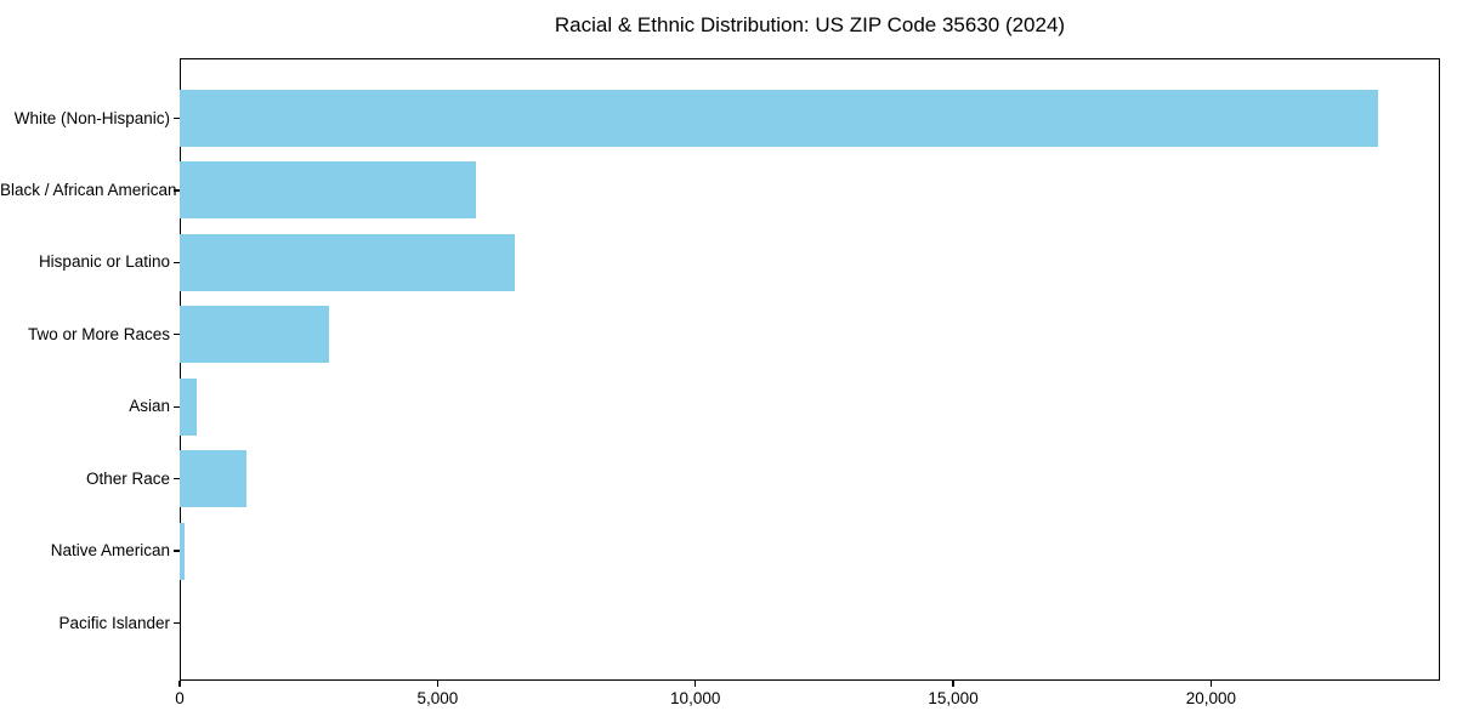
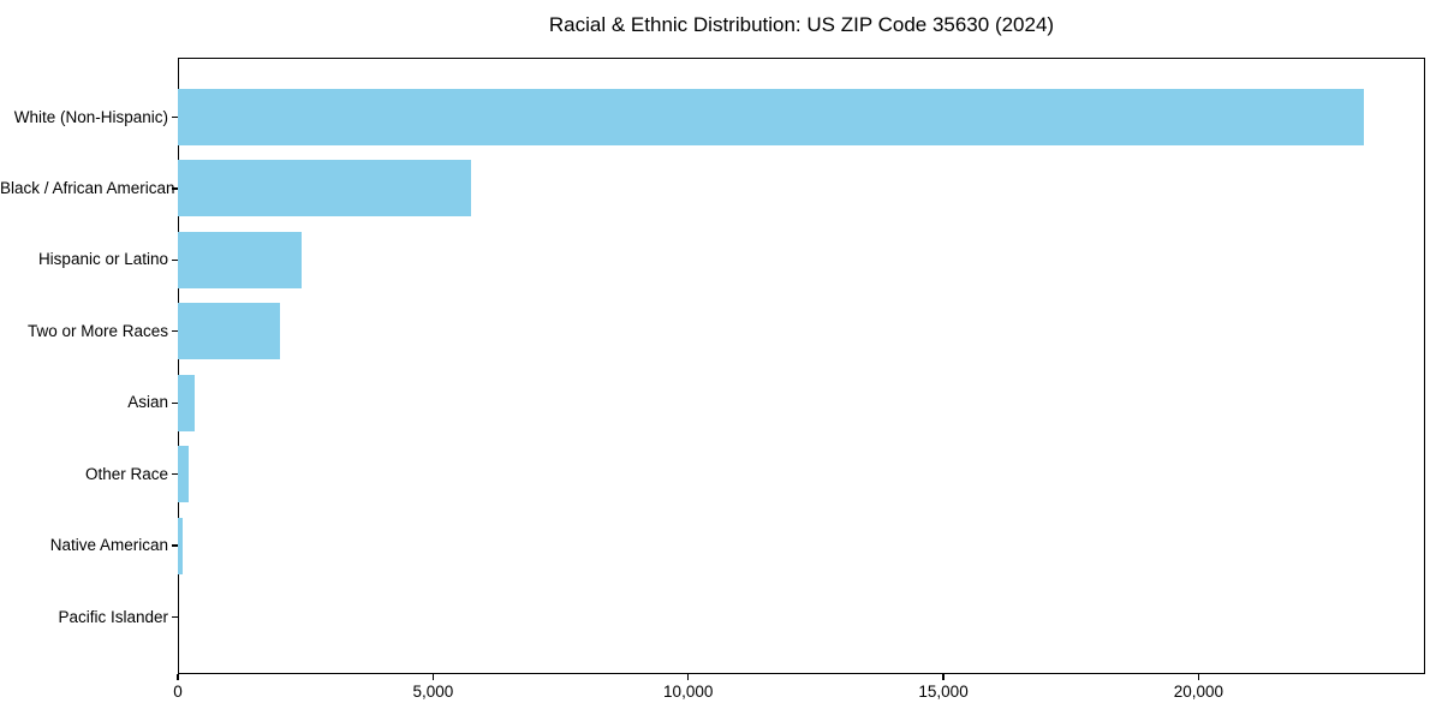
Hispanic or Latino: 6500 -> 2400
Two or More Races: 2900 -> 2000
Other Race: 1300 -> 200
